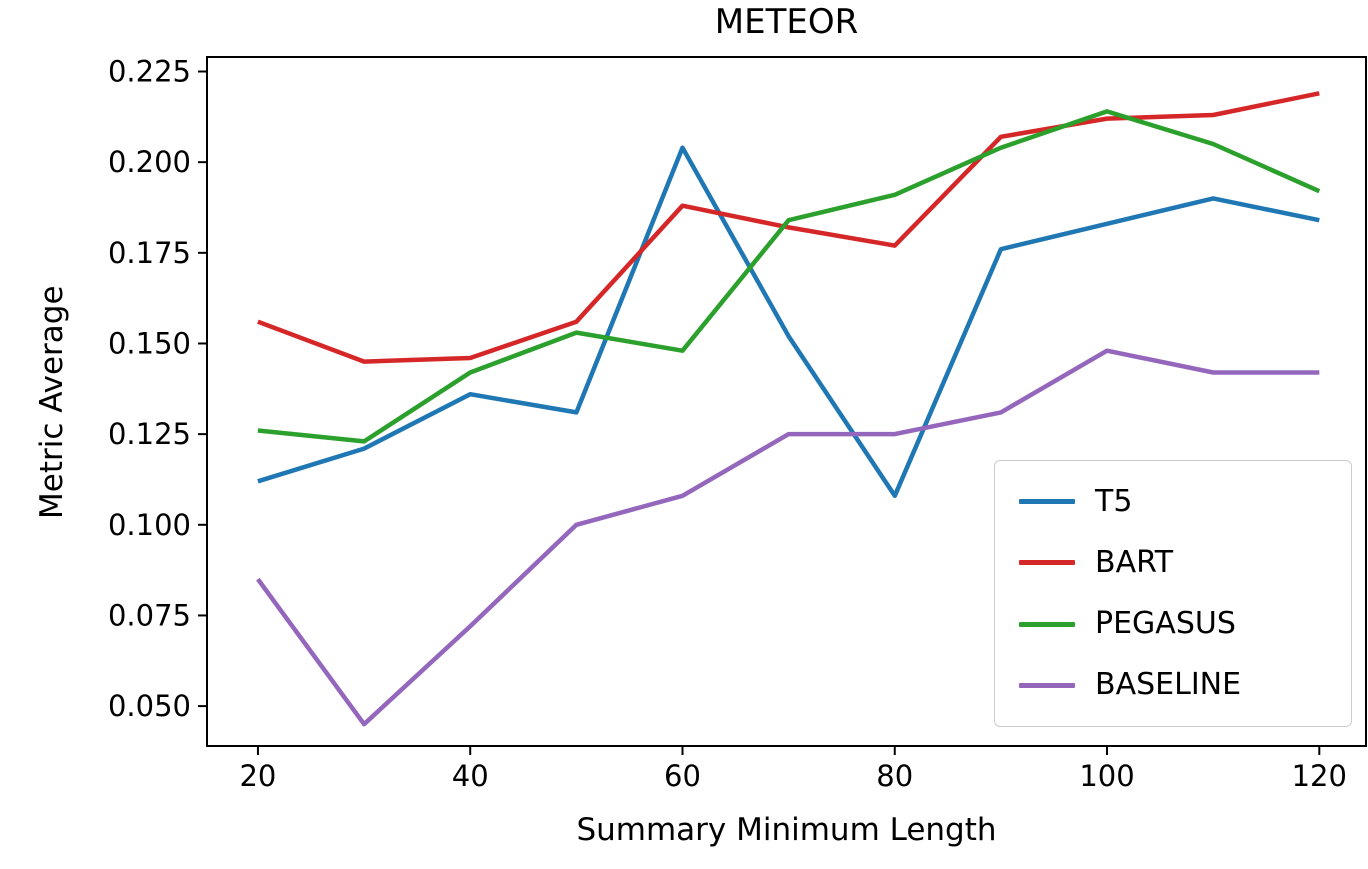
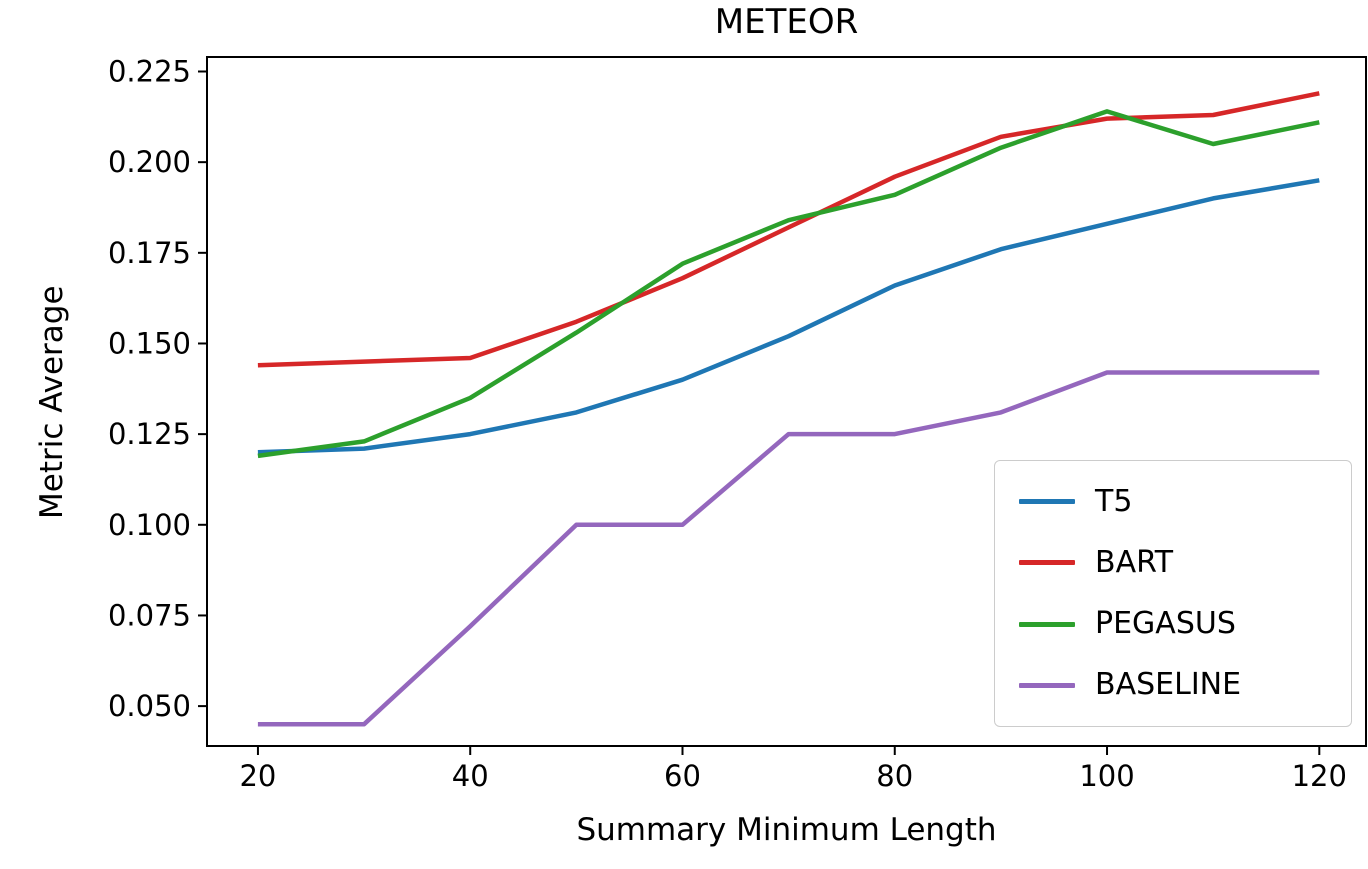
T5/20: 0.112 -> 0.120
BART/20: 0.156 -> 0.144
PEGASUS/20: 0.126 -> 0.119
BASELINE/20: 0.085 -> 0.045
T5/40: 0.136 -> 0.125
PEGASUS/40: 0.142 -> 0.135
T5/60: 0.204 -> 0.140
BART/60: 0.188 -> 0.168
PEGASUS/60: 0.148 -> 0.172
BASELINE/60: 0.108 -> 0.100
T5/80: 0.108 -> 0.166
BART/80: 0.177 -> 0.196
BASELINE/100: 0.148 -> 0.142
T5/120: 0.184 -> 0.195
PEGASUS/120: 0.192 -> 0.211
